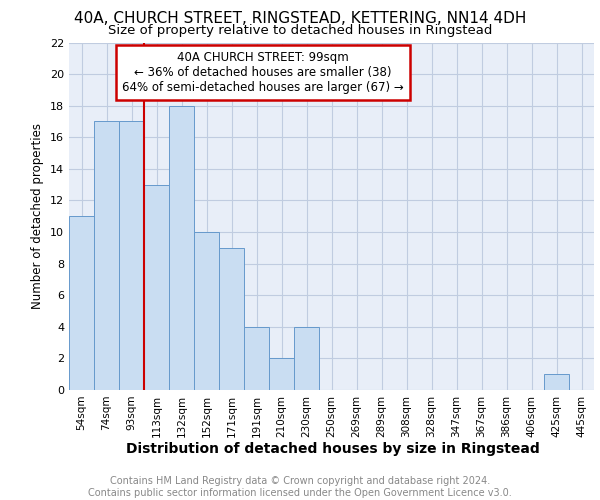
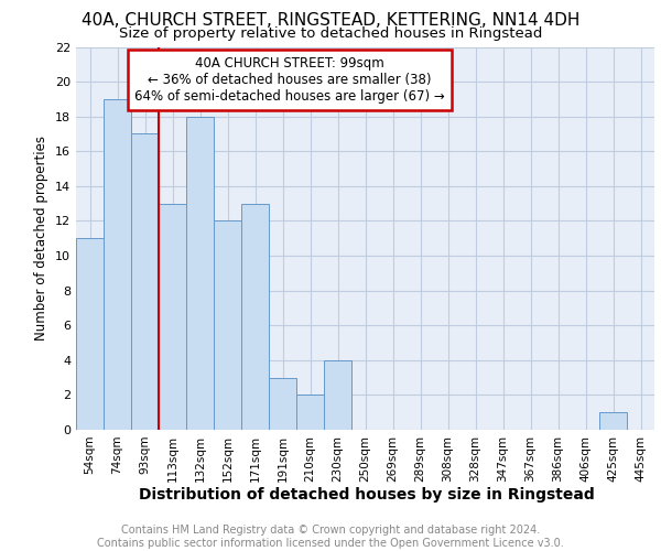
74sqm: 17 -> 19
152sqm: 10 -> 12
171sqm: 9 -> 13
191sqm: 4 -> 3
